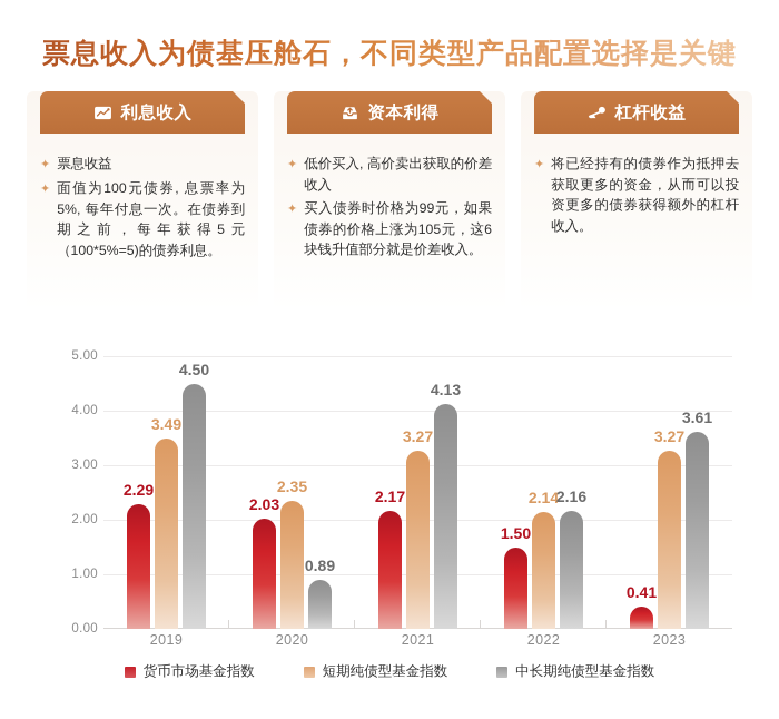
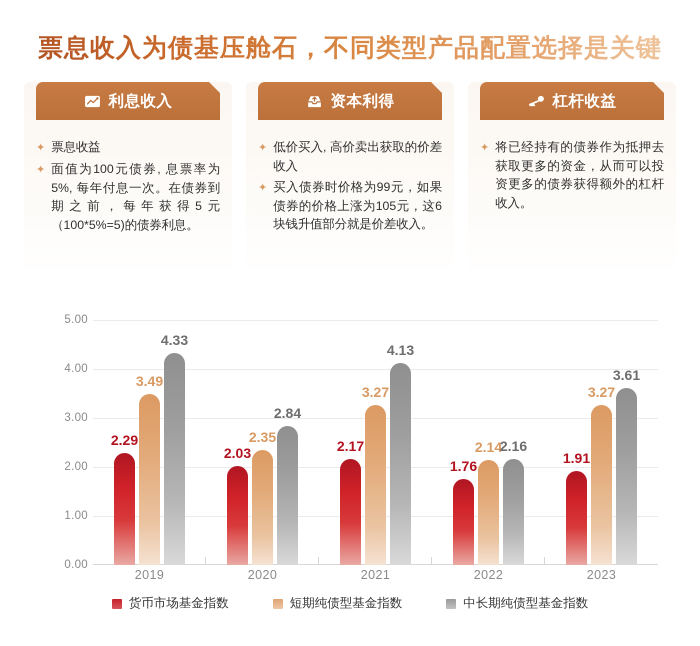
中长期纯债型基金指数/2019: 4.50 -> 4.33
中长期纯债型基金指数/2020: 0.89 -> 2.84
货币市场基金指数/2022: 1.50 -> 1.76
货币市场基金指数/2023: 0.41 -> 1.91
